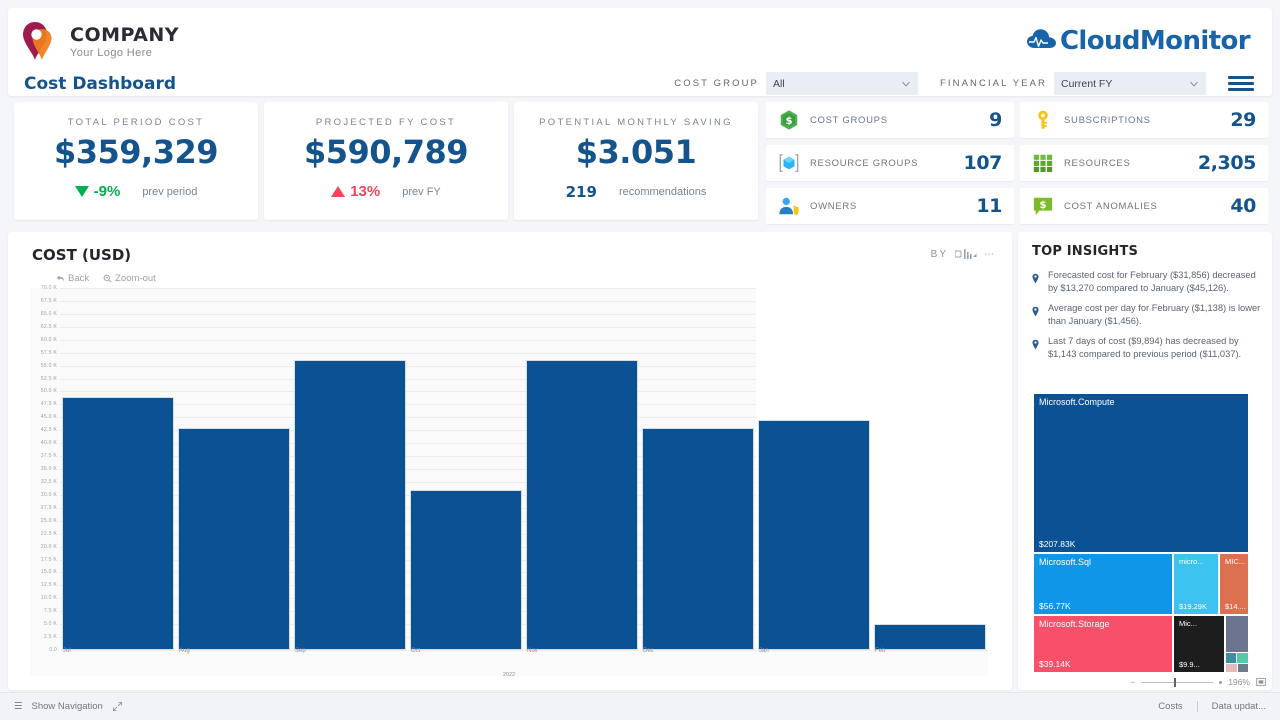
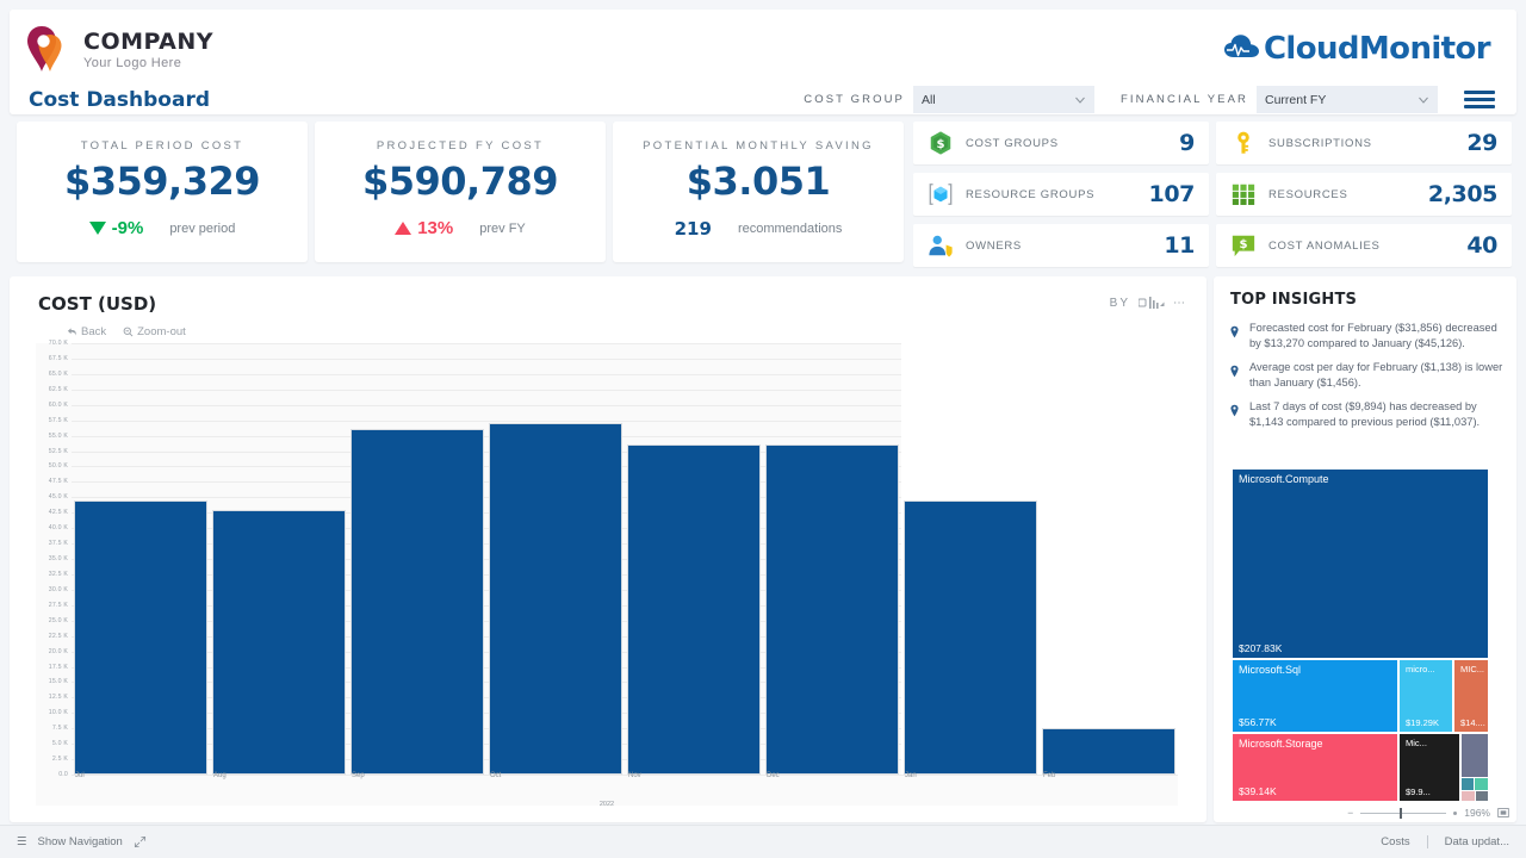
Jul: 49K -> 44K
Oct: 31K -> 57K
Nov: 56K -> 54K
Dec: 43K -> 54K
Feb: 5K -> 8K
